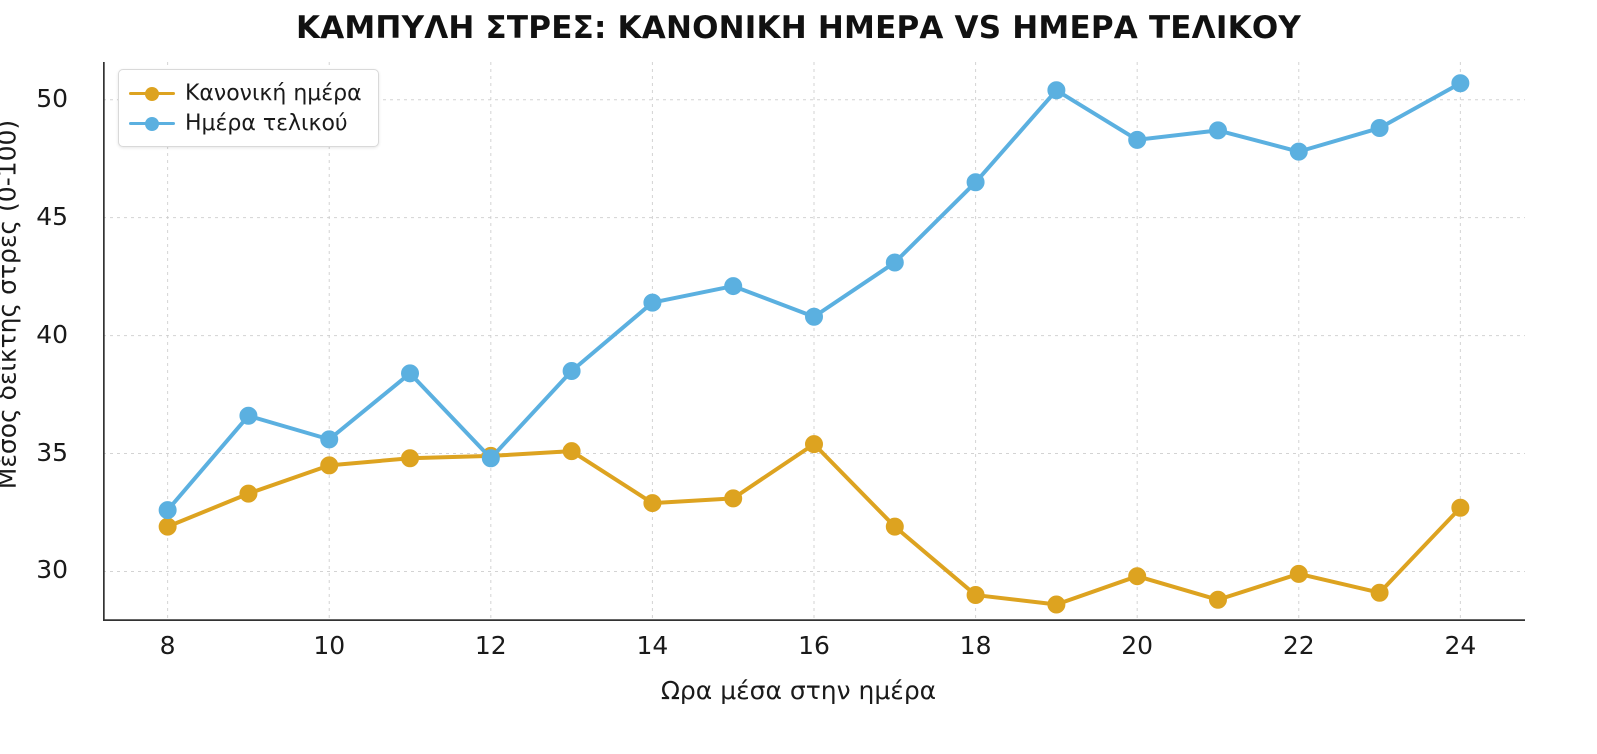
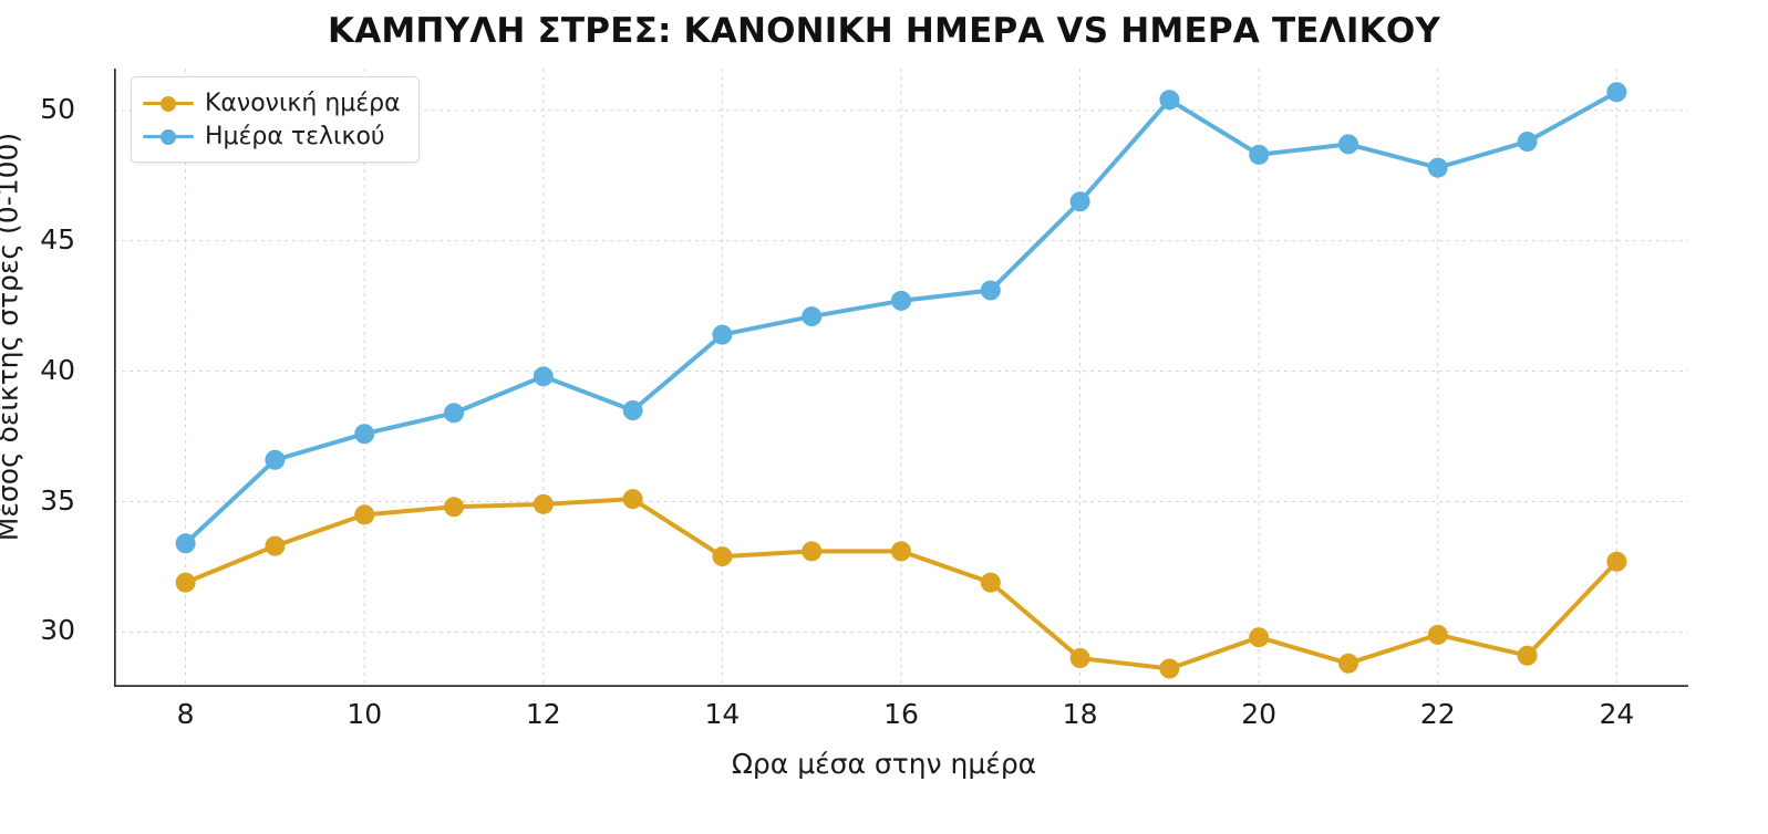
Ημέρα τελικού/8: 32.6 -> 33.4
Ημέρα τελικού/10: 35.6 -> 37.6
Ημέρα τελικού/12: 34.8 -> 39.8
Κανονική ημέρα/16: 35.4 -> 33.1
Ημέρα τελικού/16: 40.8 -> 42.7
